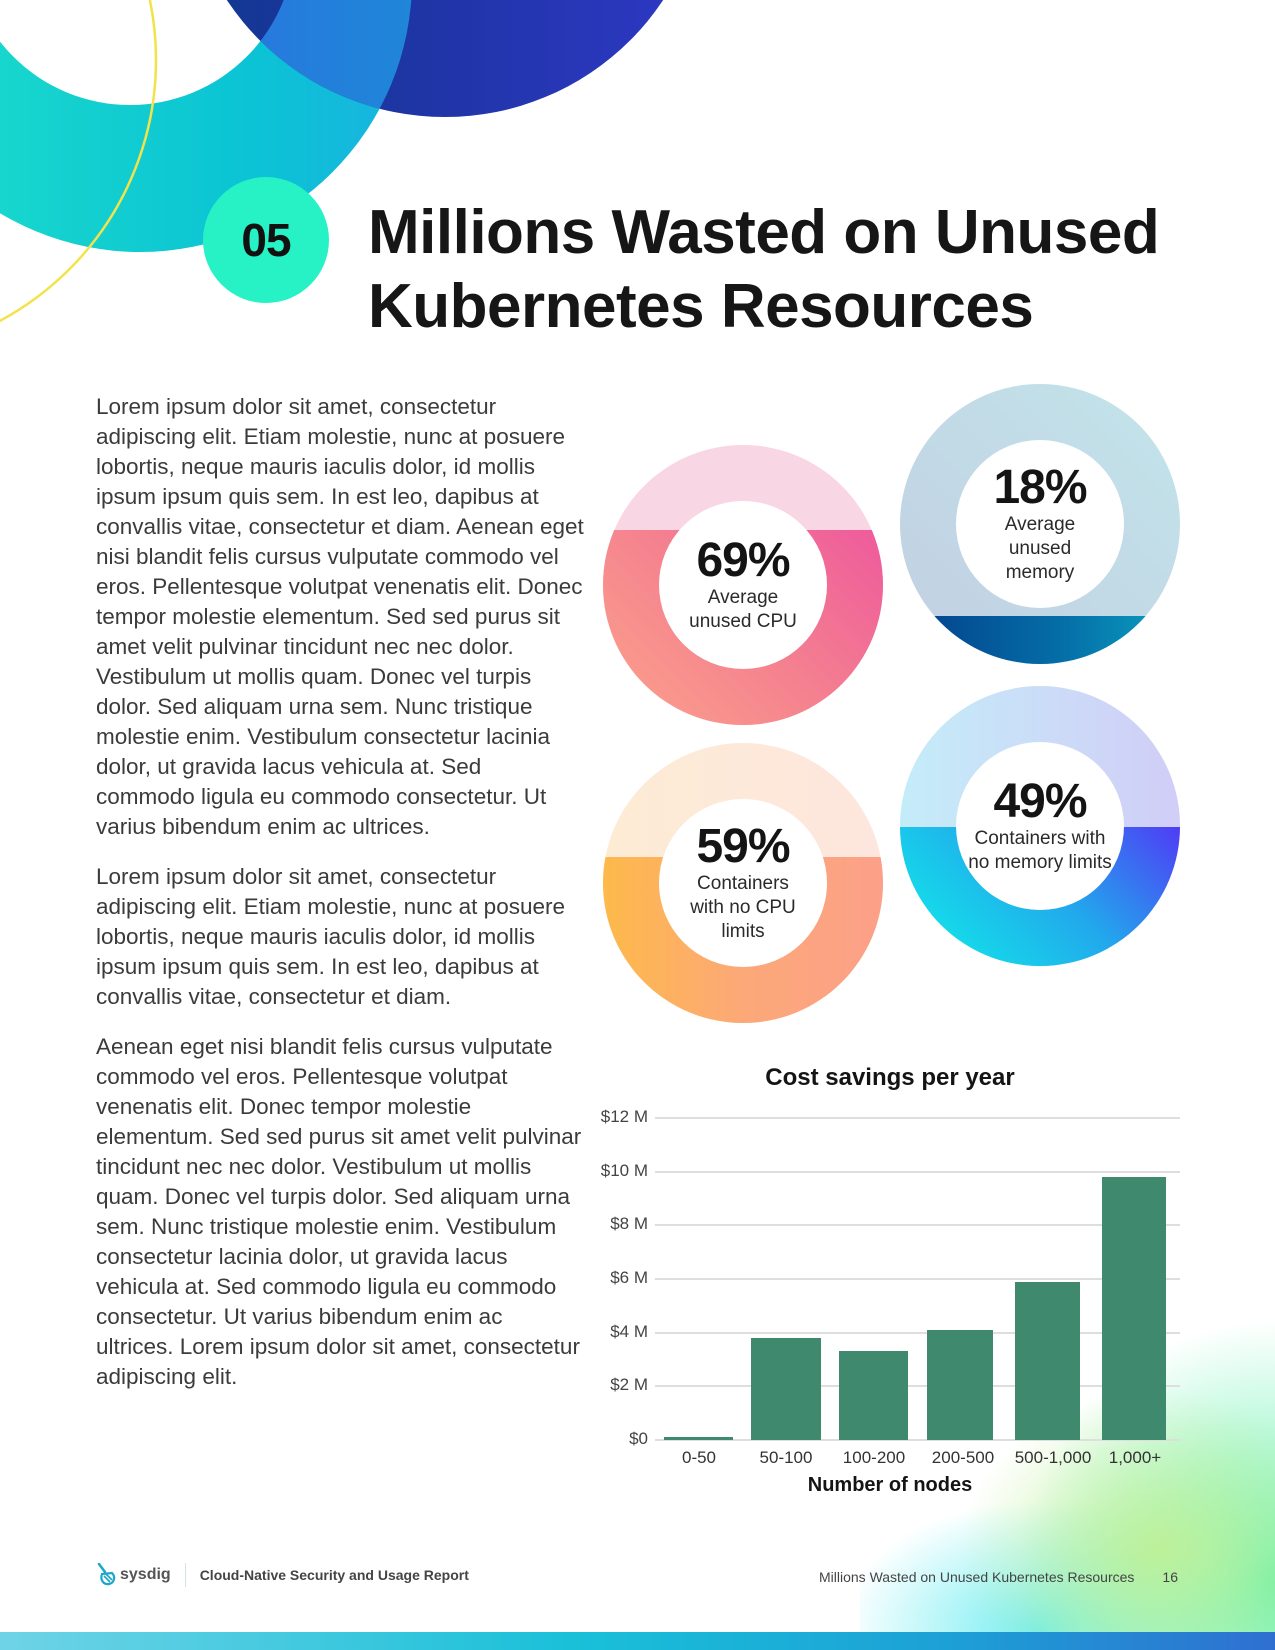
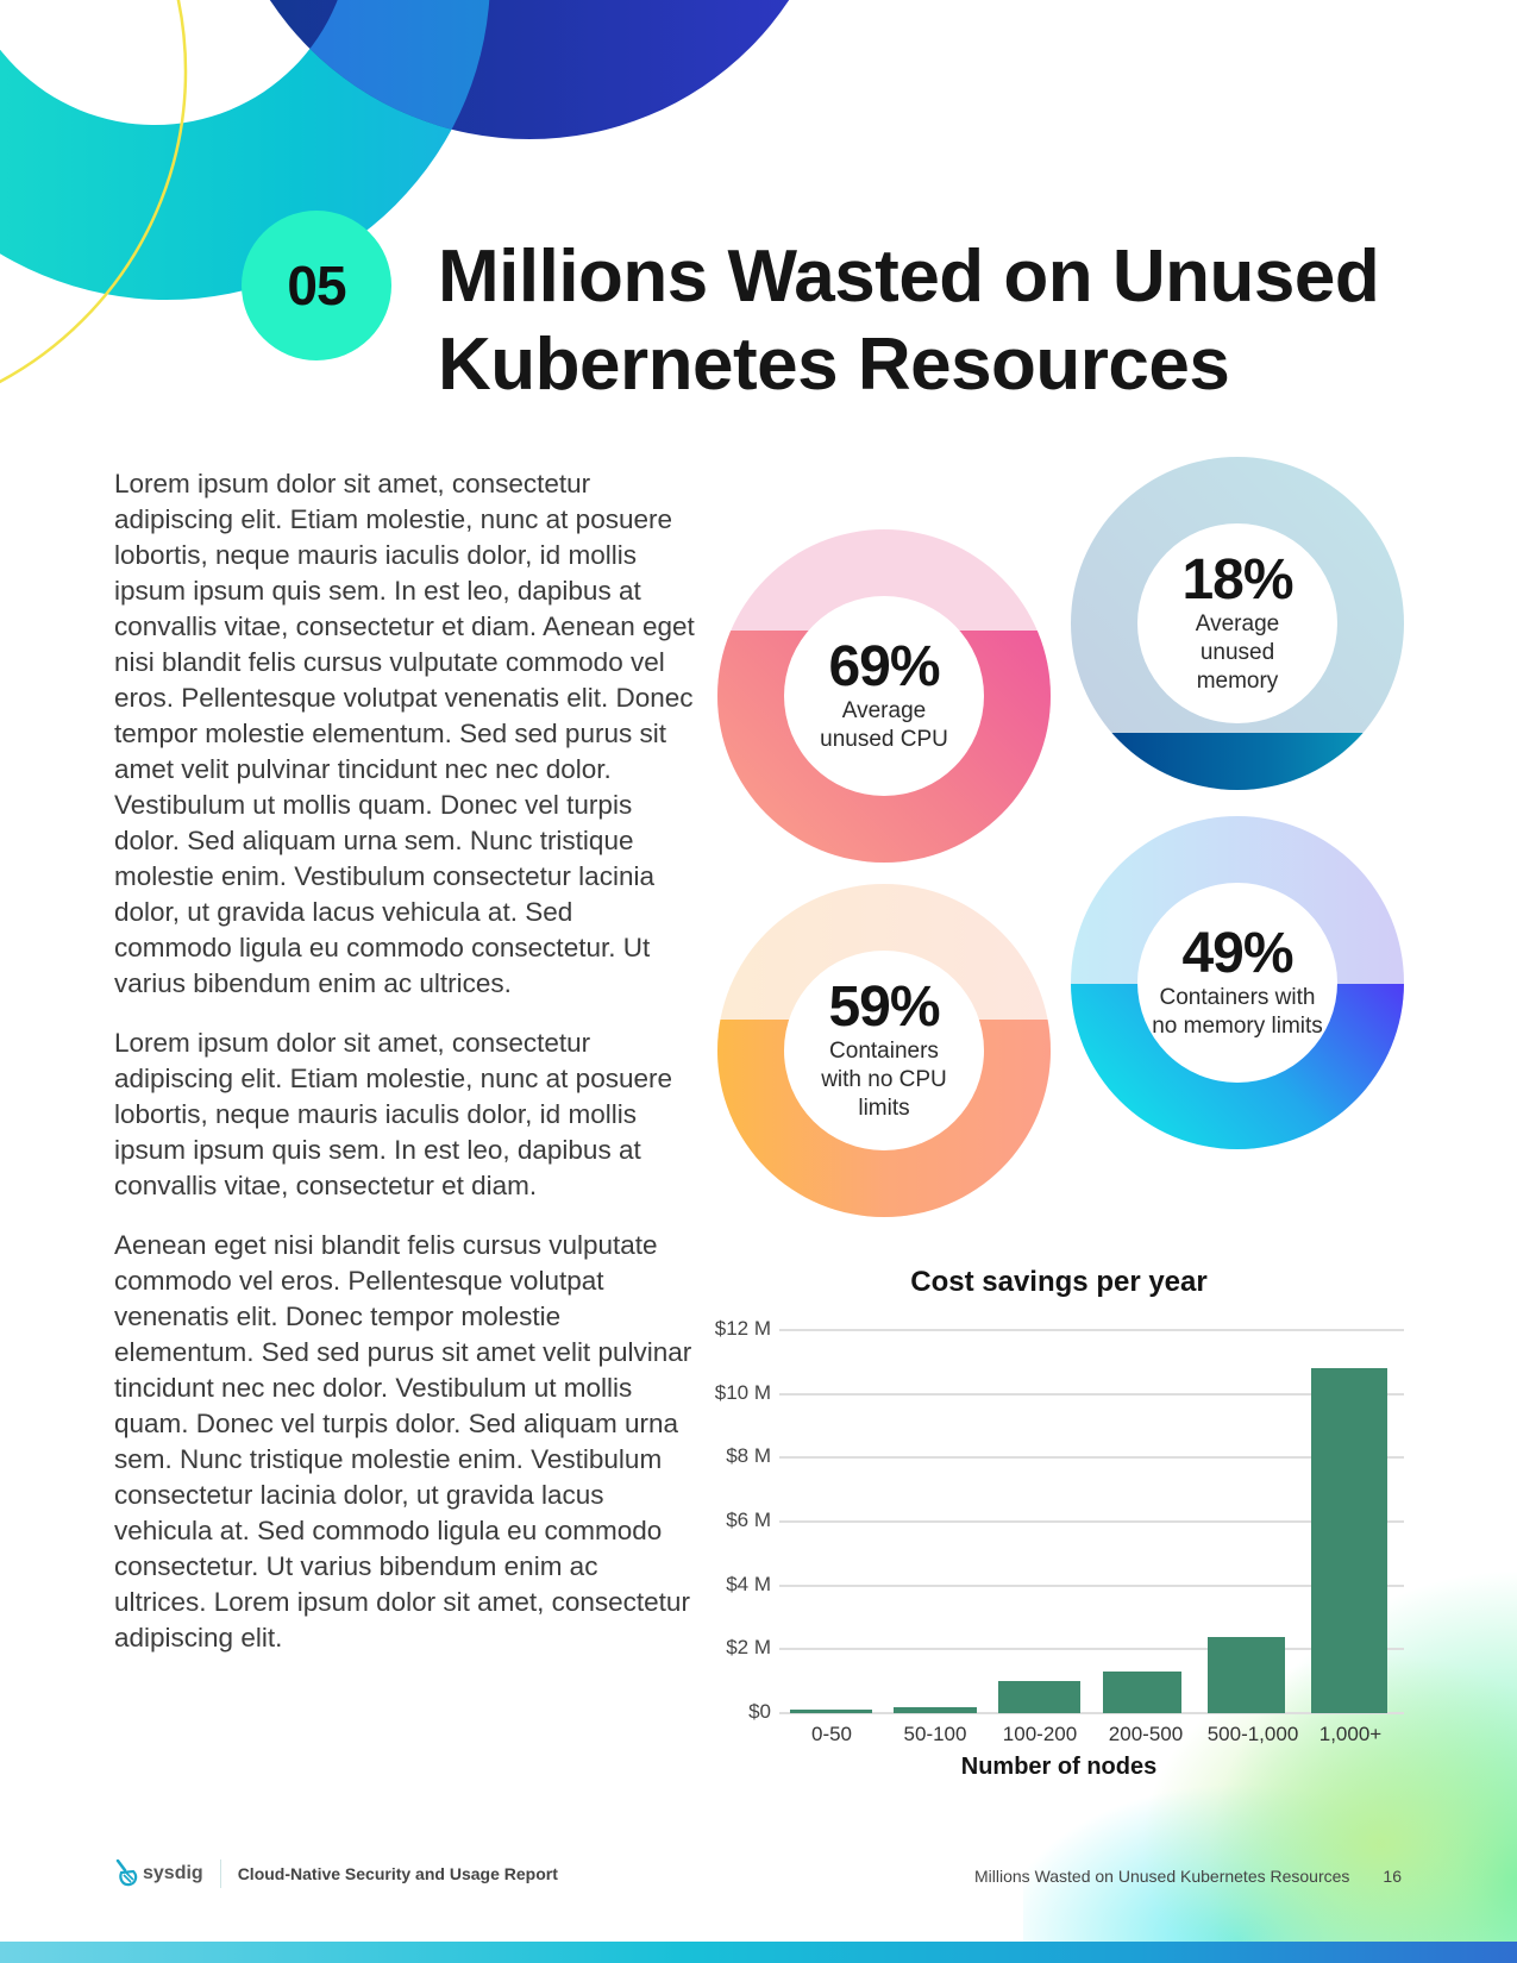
50-100: $3.8M -> $0.2M
100-200: $3.3M -> $1.0M
200-500: $4.1M -> $1.3M
500-1,000: $5.9M -> $2.4M
1,000+: $9.8M -> $10.8M
